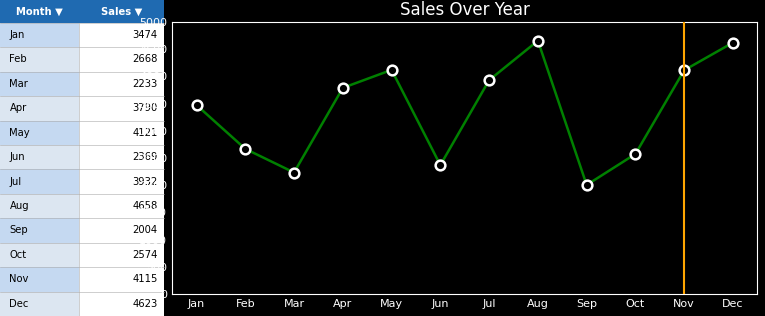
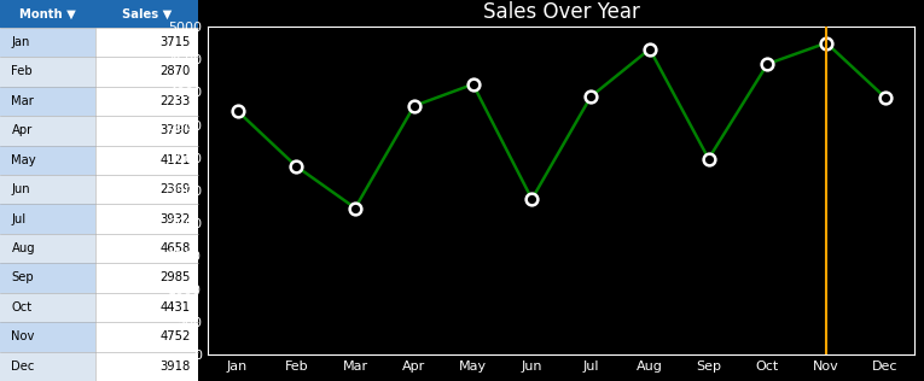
Jan: 3474 -> 3715
Feb: 2668 -> 2870
Sep: 2004 -> 2985
Oct: 2574 -> 4431
Nov: 4115 -> 4752
Dec: 4623 -> 3918
